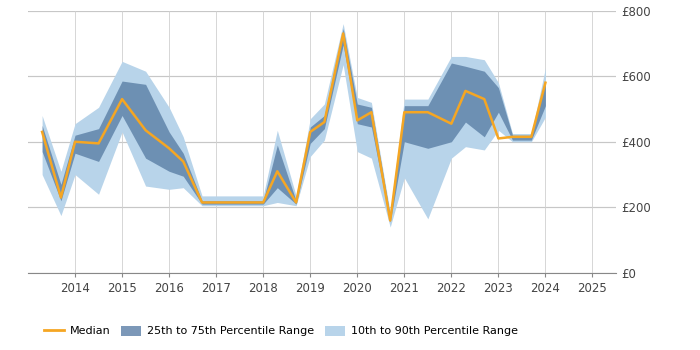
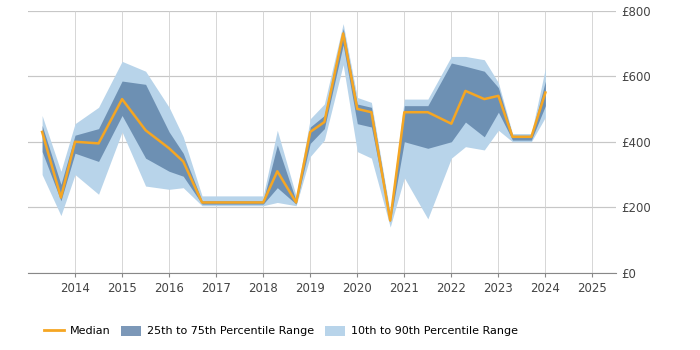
Median/2020: £465 -> £500
Median/2023: £410 -> £540
Median/2024: £580 -> £550
